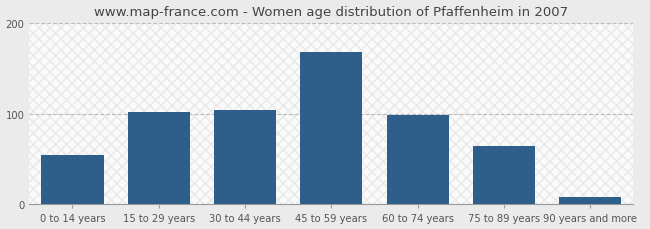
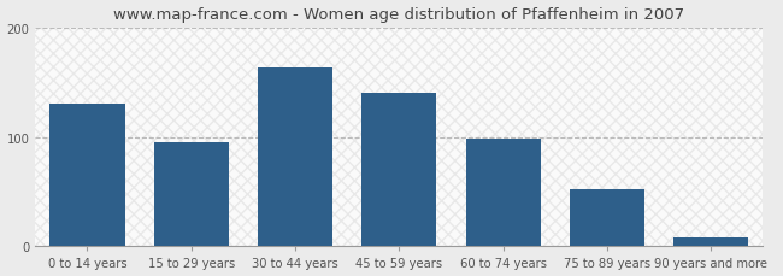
0 to 14 years: 54 -> 130
15 to 29 years: 102 -> 95
30 to 44 years: 104 -> 163
45 to 59 years: 168 -> 140
75 to 89 years: 64 -> 52
